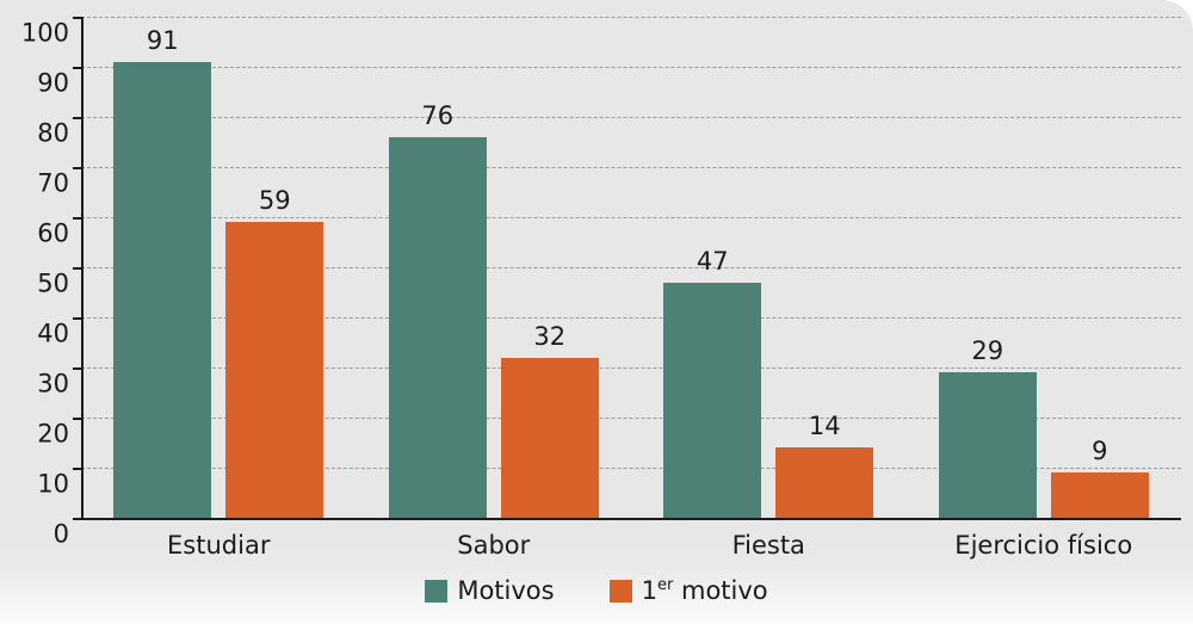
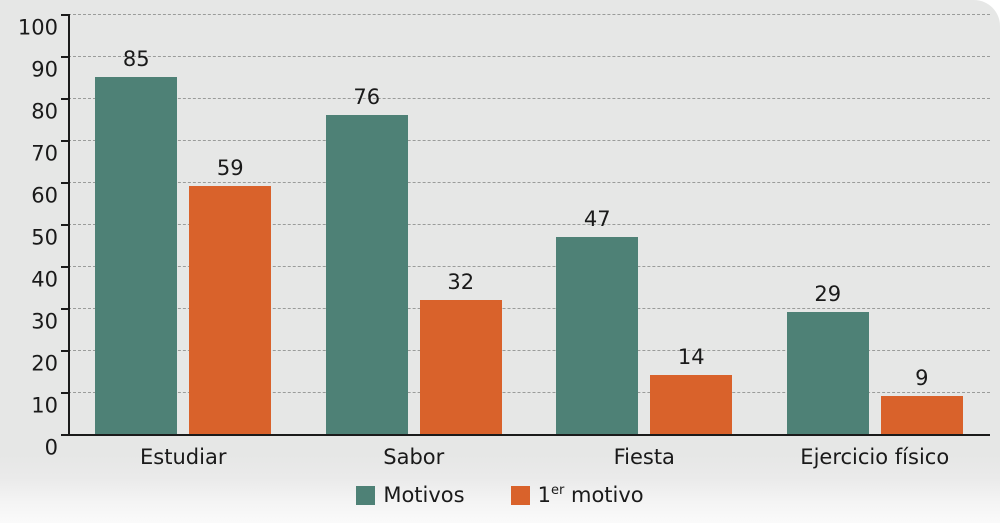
Motivos/Estudiar: 91 -> 85
